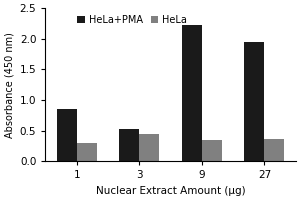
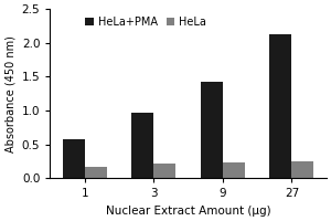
HeLa+PMA/1: 0.86 -> 0.58
HeLa/1: 0.30 -> 0.16
HeLa+PMA/3: 0.52 -> 0.97
HeLa/3: 0.44 -> 0.22
HeLa+PMA/9: 2.22 -> 1.42
HeLa/9: 0.34 -> 0.23
HeLa+PMA/27: 1.94 -> 2.12
HeLa/27: 0.36 -> 0.25
